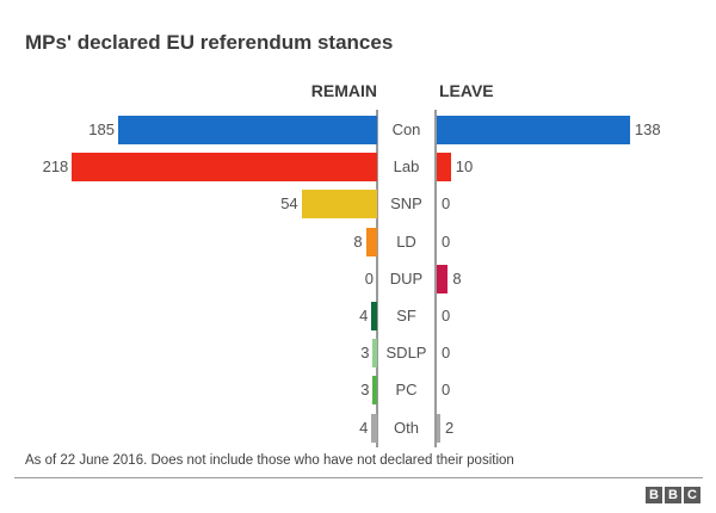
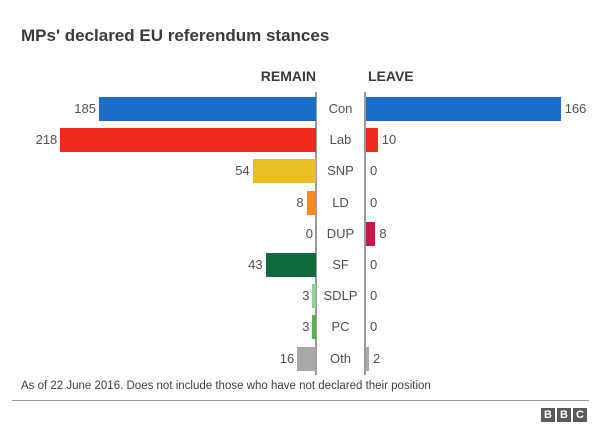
LEAVE/Con: 138 -> 166
REMAIN/SF: 4 -> 43
REMAIN/Oth: 4 -> 16
